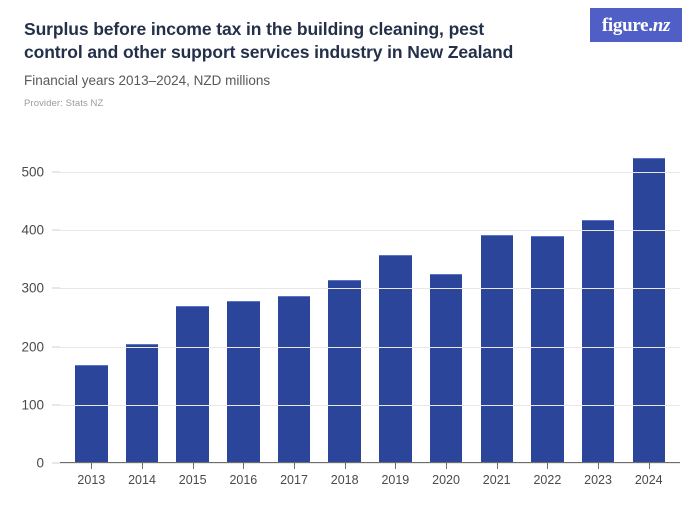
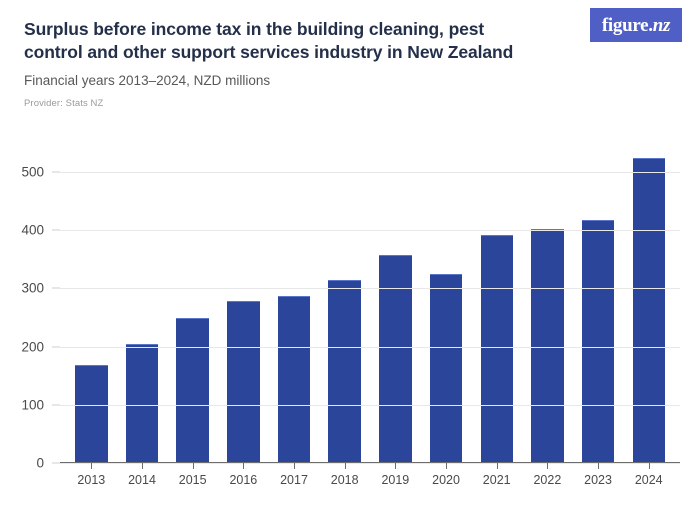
2015: 270 -> 250
2022: 390 -> 400
